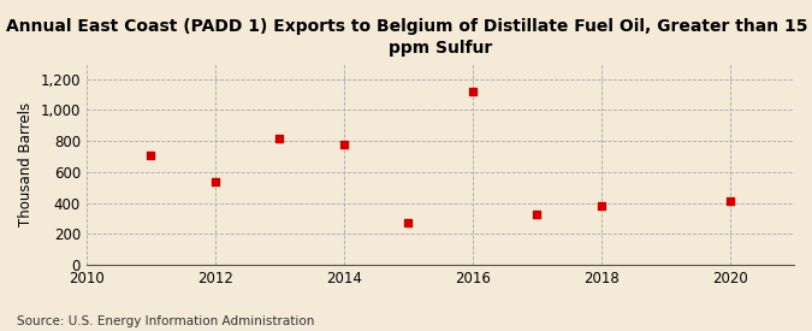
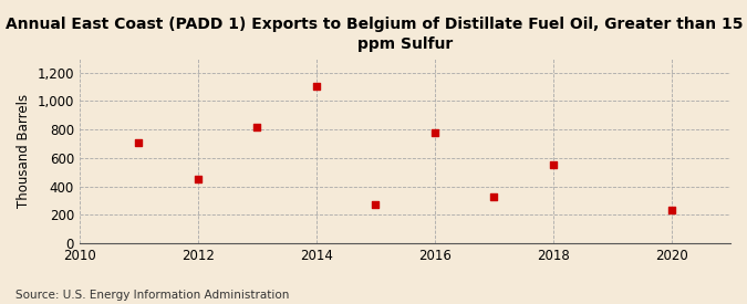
2012: 540 -> 460
2014: 780 -> 1,100
2016: 1,120 -> 780
2018: 380 -> 560
2020: 410 -> 240
